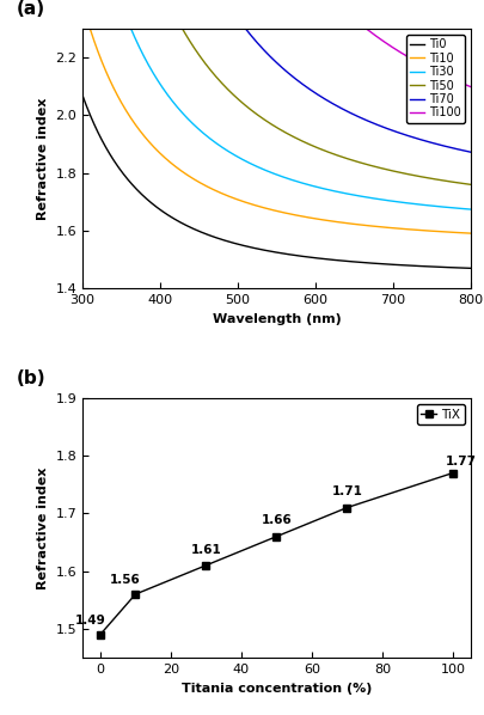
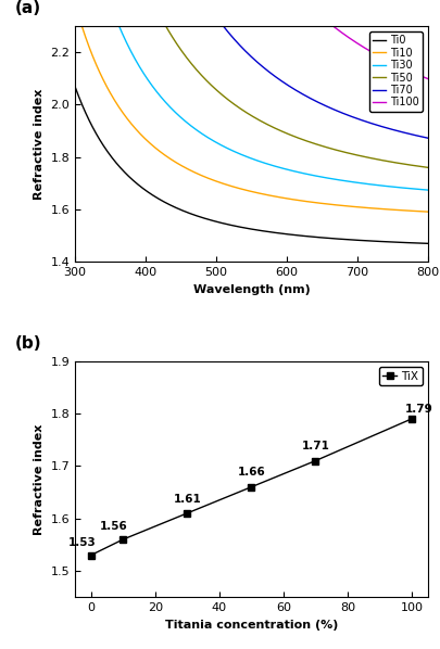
0: 1.49 -> 1.53
100: 1.77 -> 1.79
